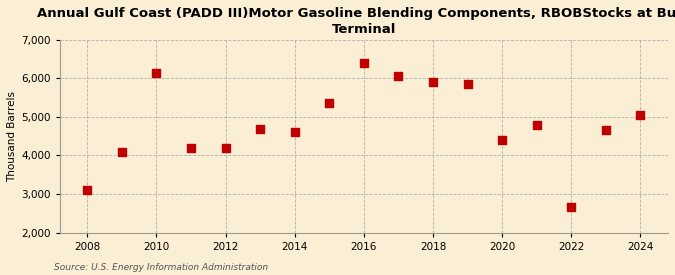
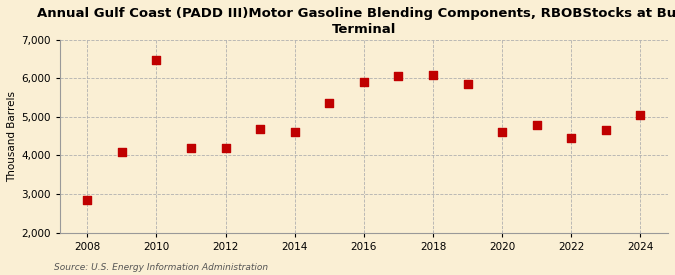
2008: 3,100 -> 2,850
2010: 6,150 -> 6,480
2016: 6,400 -> 5,900
2018: 5,900 -> 6,100
2020: 4,400 -> 4,600
2022: 2,650 -> 4,450
